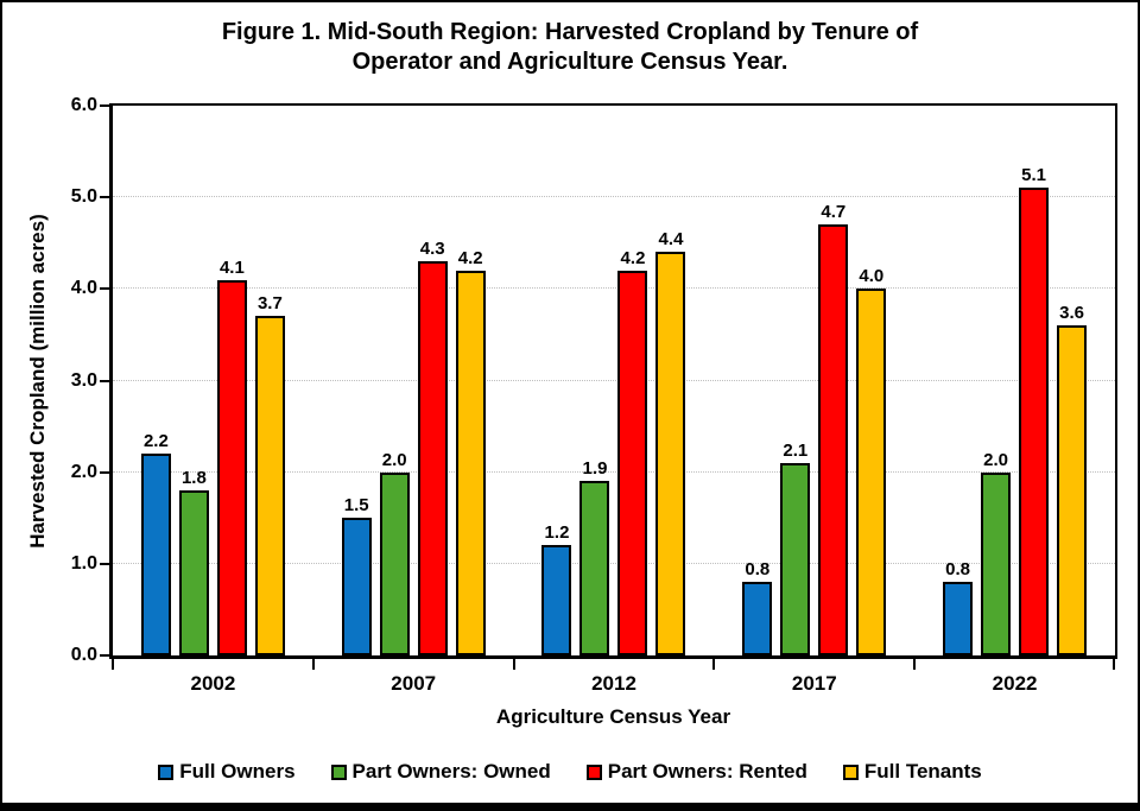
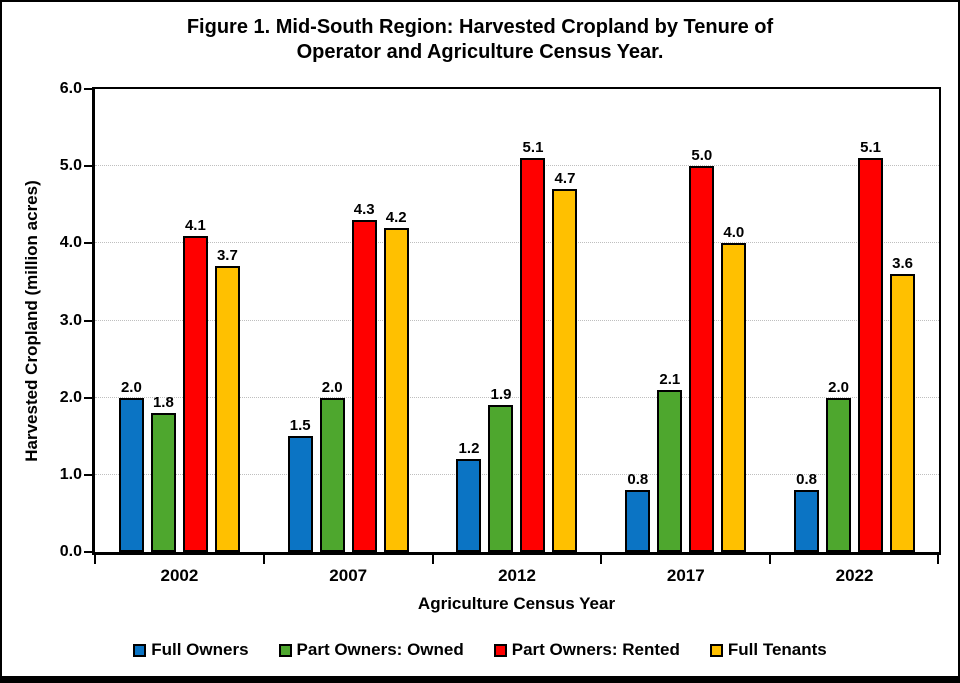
Full Owners/2002: 2.2 -> 2.0
Part Owners: Rented/2012: 4.2 -> 5.1
Full Tenants/2012: 4.4 -> 4.7
Part Owners: Rented/2017: 4.7 -> 5.0
